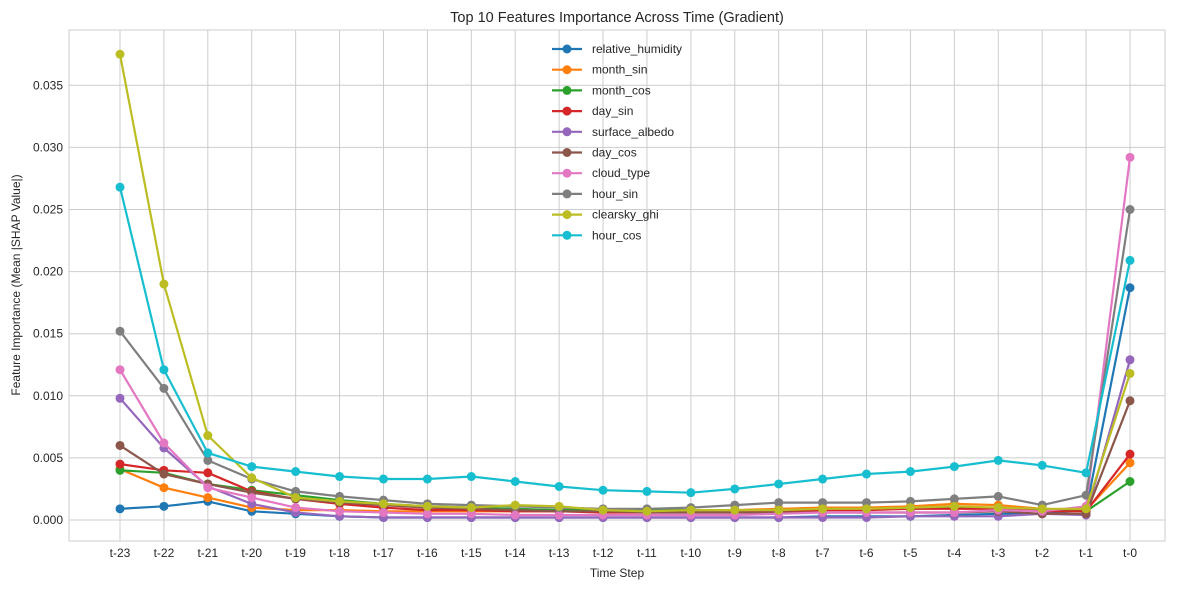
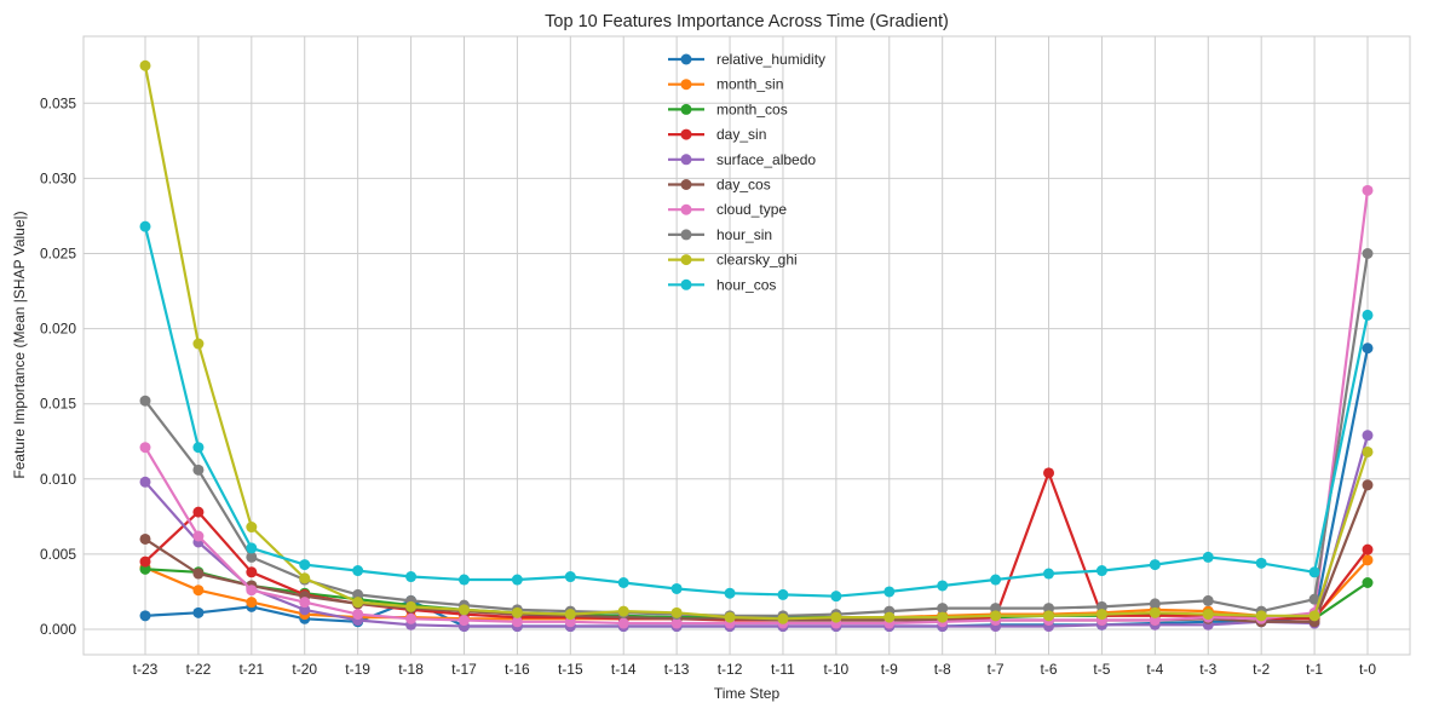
day_sin/t-22: 0.0040 -> 0.0078
relative_humidity/t-18: 0.0003 -> 0.0019
day_sin/t-6: 0.0008 -> 0.0104
